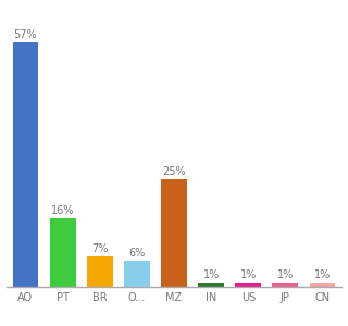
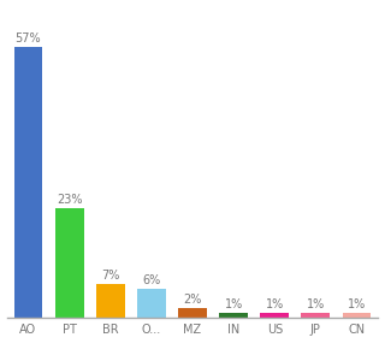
PT: 16% -> 23%
MZ: 25% -> 2%
